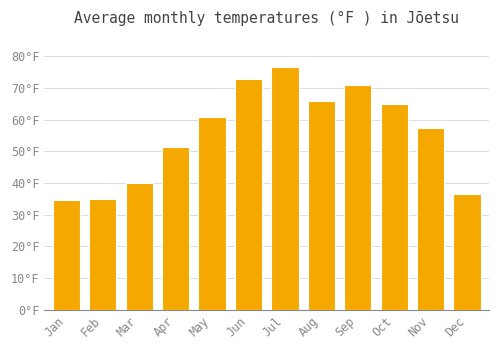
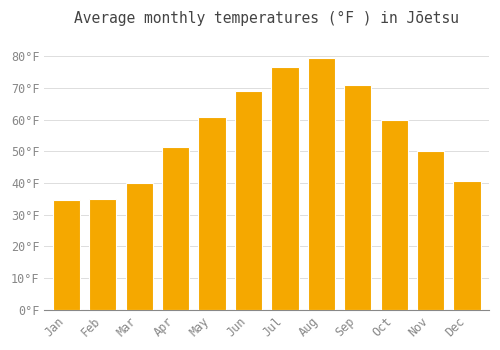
Jun: 73.0°F -> 69.0°F
Aug: 66.0°F -> 79.5°F
Oct: 65.0°F -> 60.0°F
Nov: 57.5°F -> 50.0°F
Dec: 36.5°F -> 40.5°F
